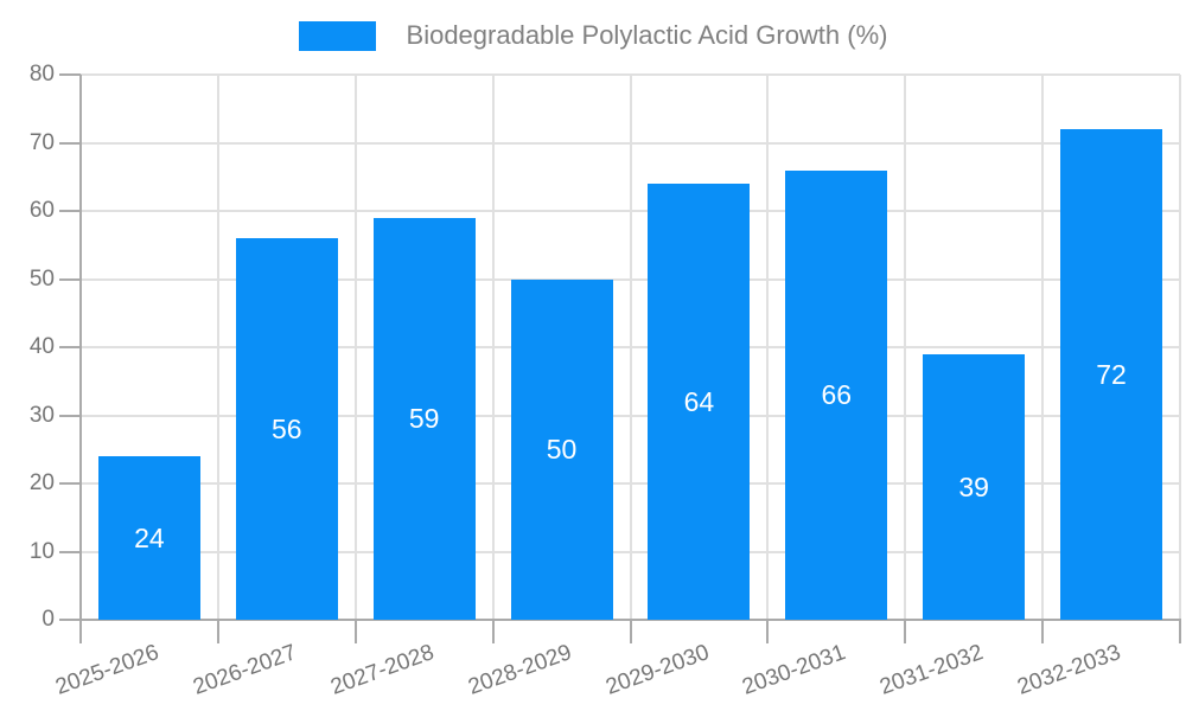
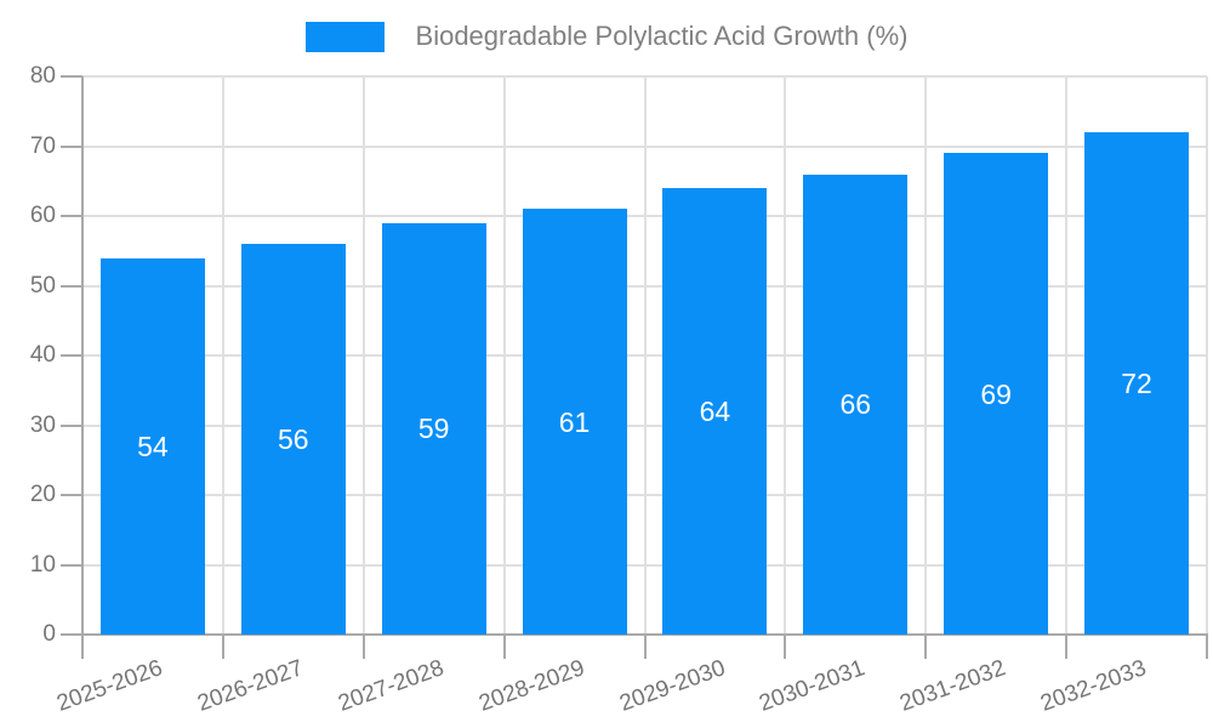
2025-2026: 24 -> 54
2028-2029: 50 -> 61
2031-2032: 39 -> 69
